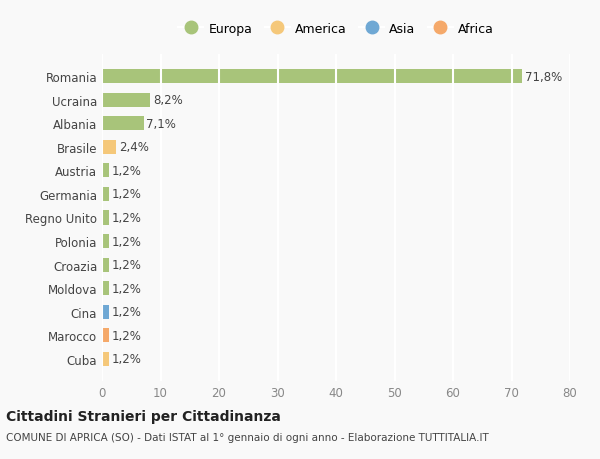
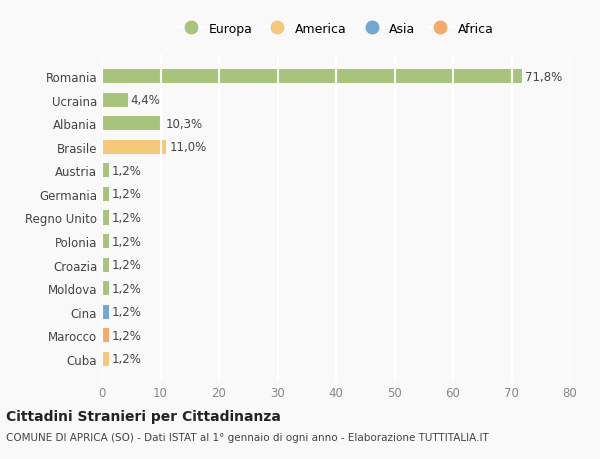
Ucraina: 8,2% -> 4,4%
Albania: 7,1% -> 10,3%
Brasile: 2,4% -> 11,0%
